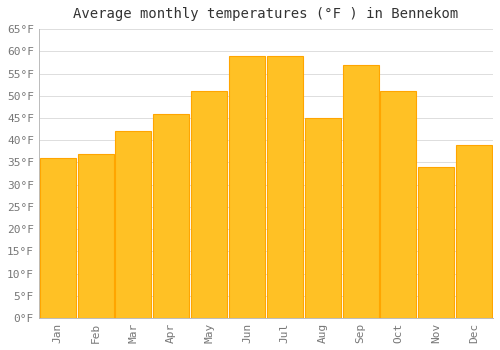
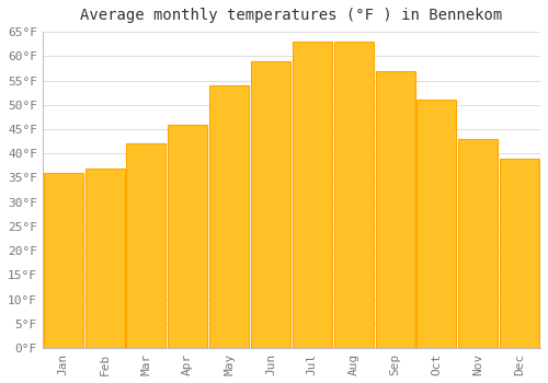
May: 51°F -> 54°F
Jul: 59°F -> 63°F
Aug: 45°F -> 63°F
Nov: 34°F -> 43°F
